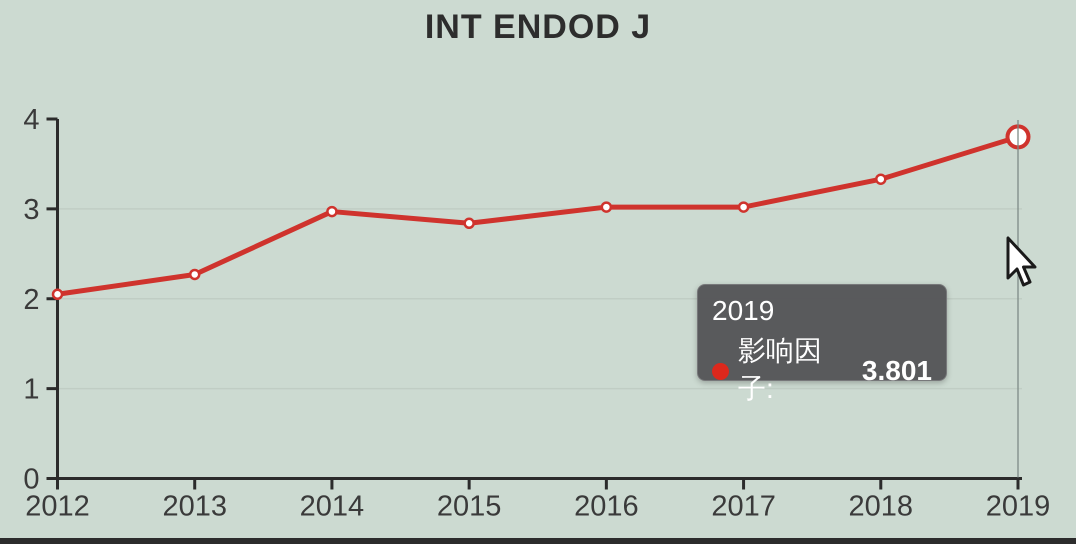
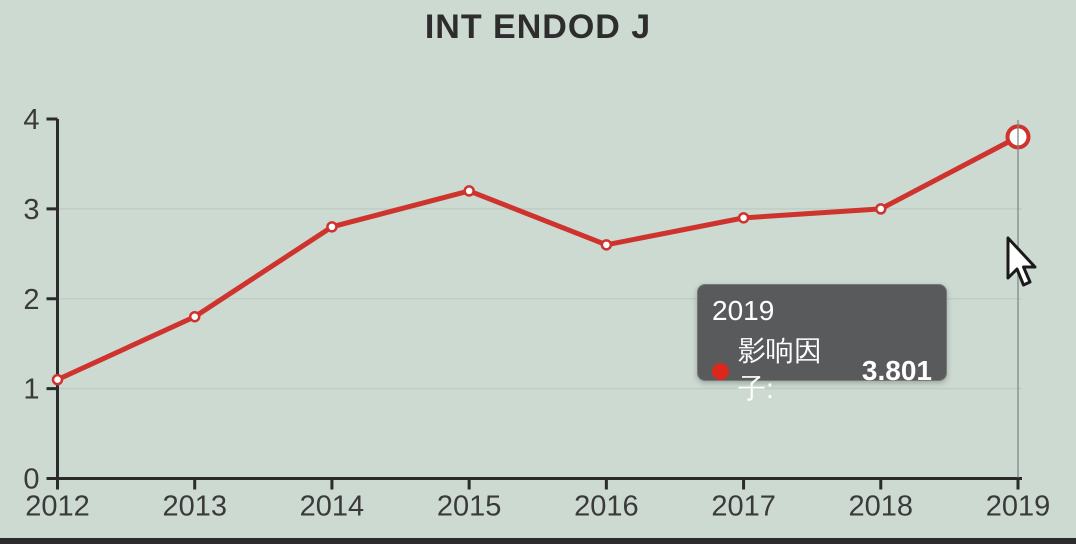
2012: 2.0 -> 1.1
2013: 2.3 -> 1.8
2014: 3.0 -> 2.8
2015: 2.8 -> 3.2
2016: 3.0 -> 2.6
2017: 3.0 -> 2.9
2018: 3.3 -> 3.0
